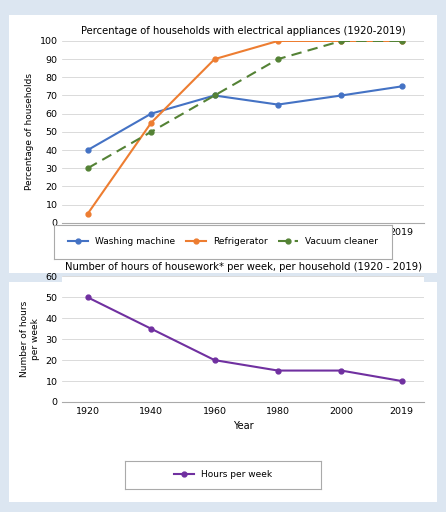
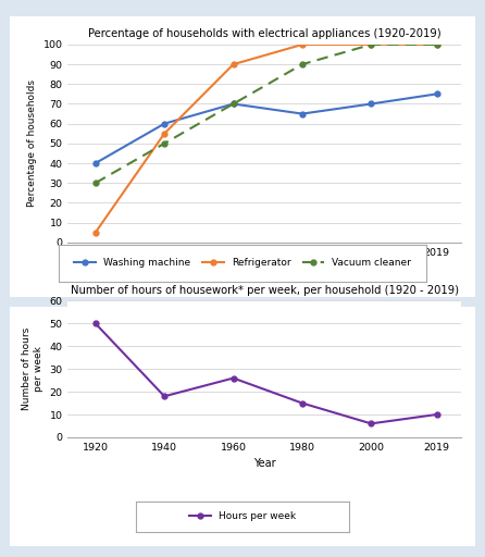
1940: 35 -> 18
1960: 20 -> 26
2000: 15 -> 6
